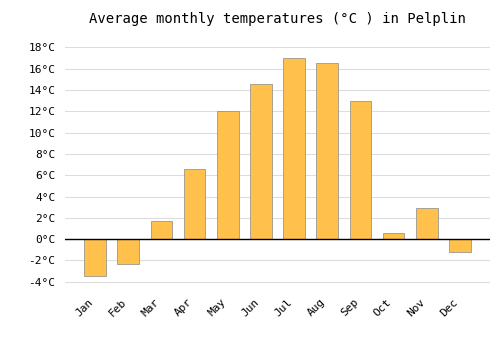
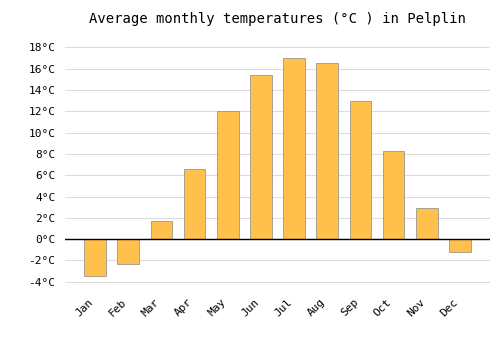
Jun: 14.6°C -> 15.4°C
Oct: 0.6°C -> 8.3°C
